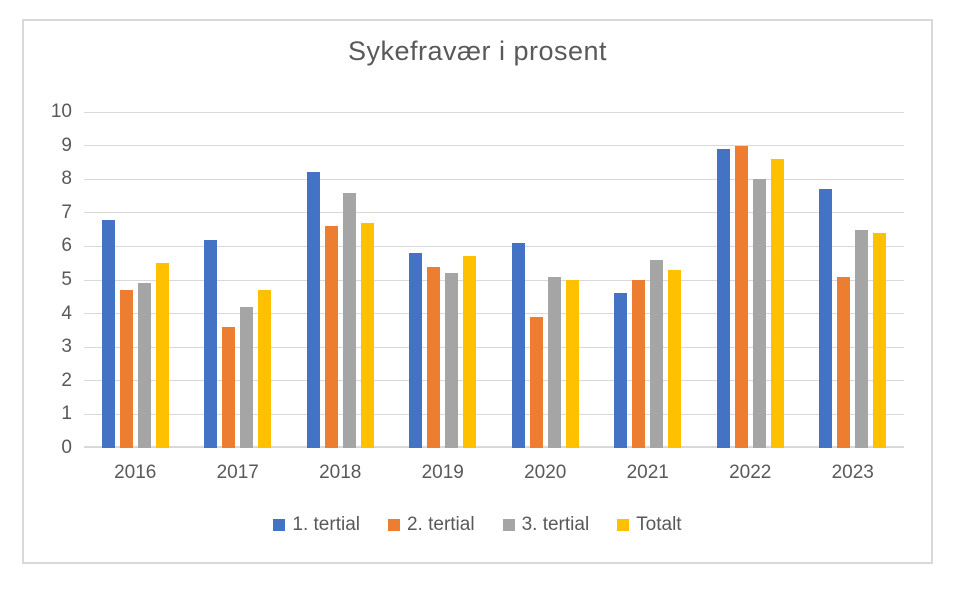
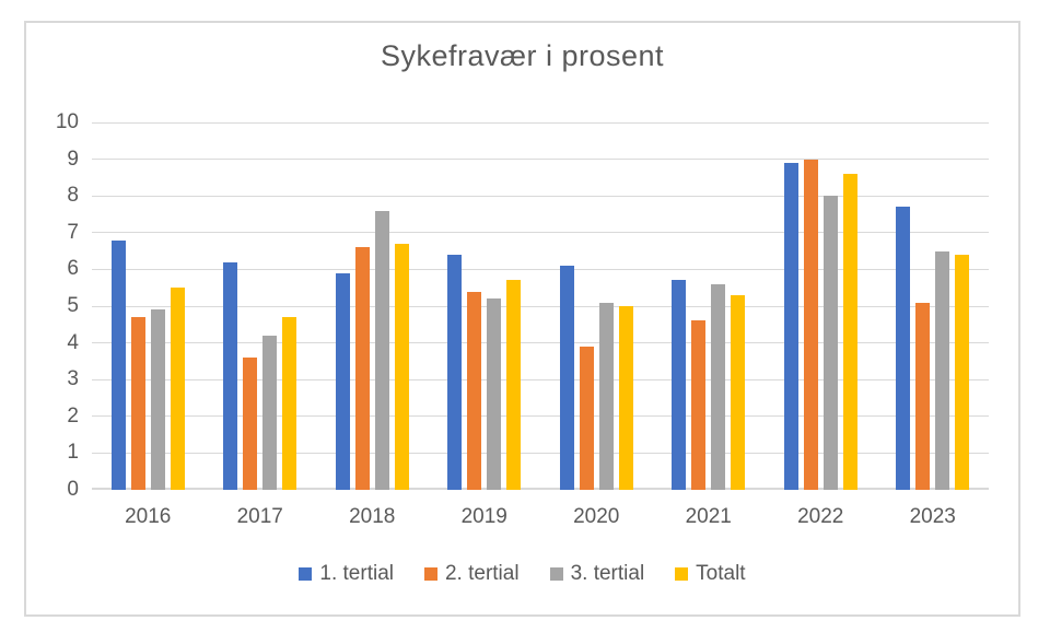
1. tertial/2018: 8.2 -> 5.9
1. tertial/2019: 5.8 -> 6.4
1. tertial/2021: 4.6 -> 5.7
2. tertial/2021: 5.0 -> 4.6
